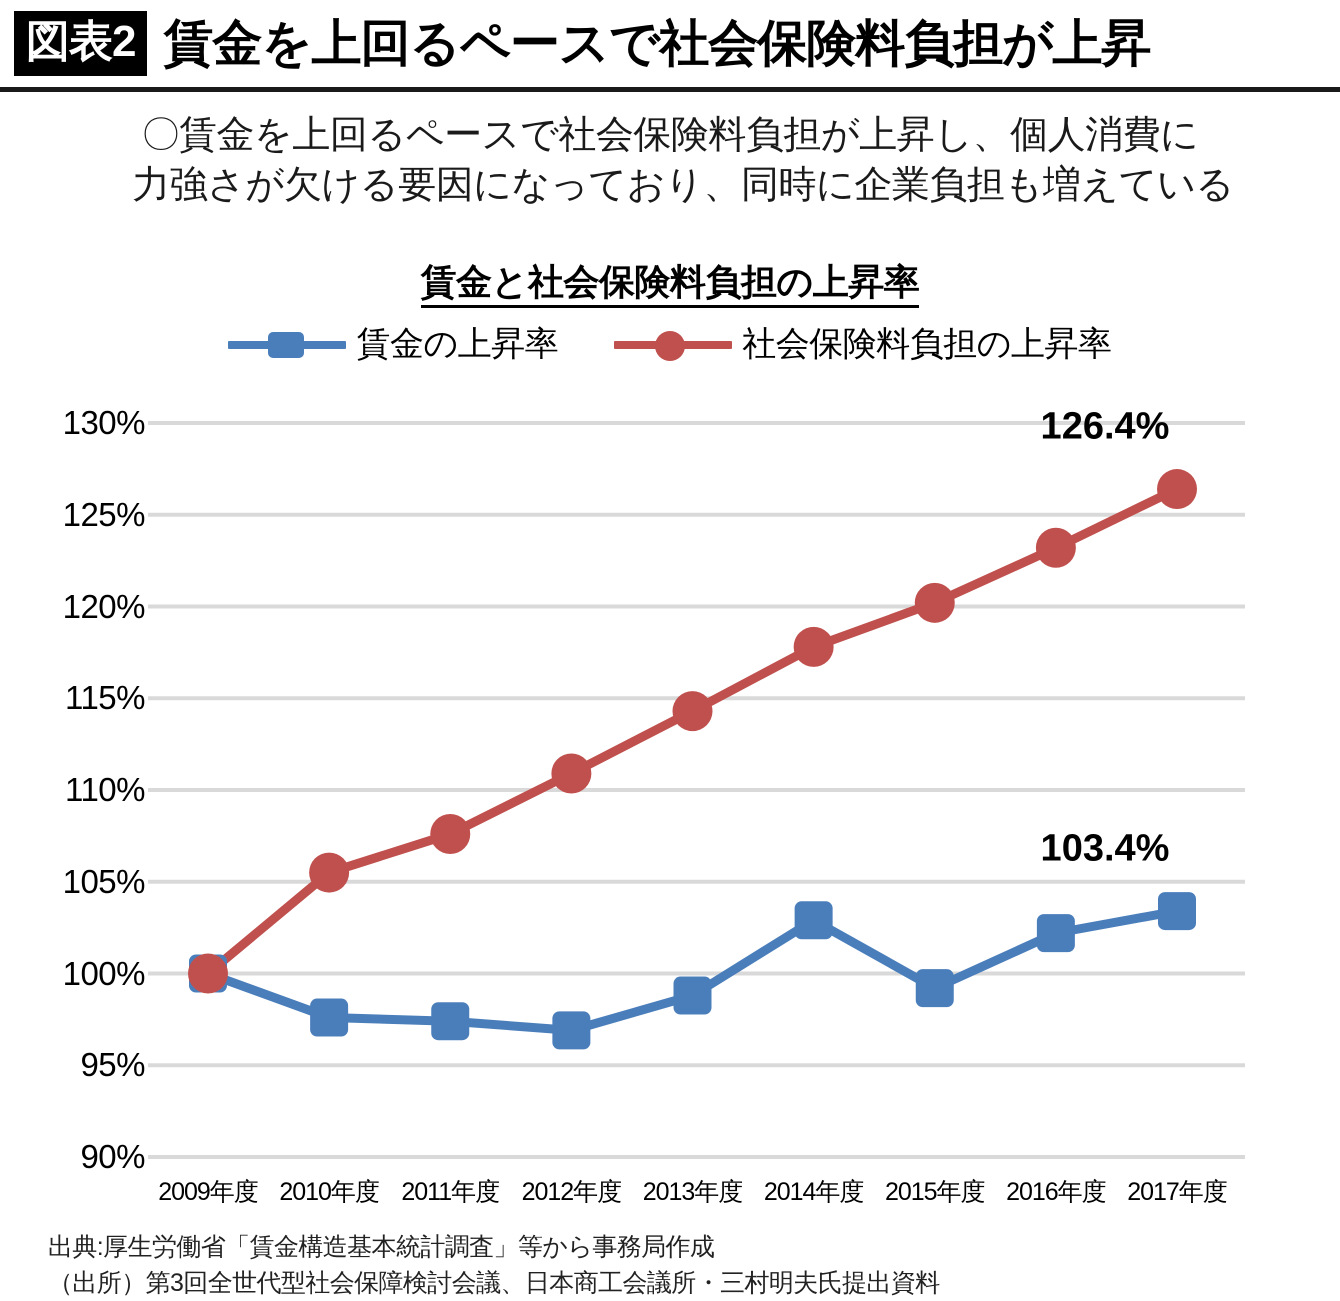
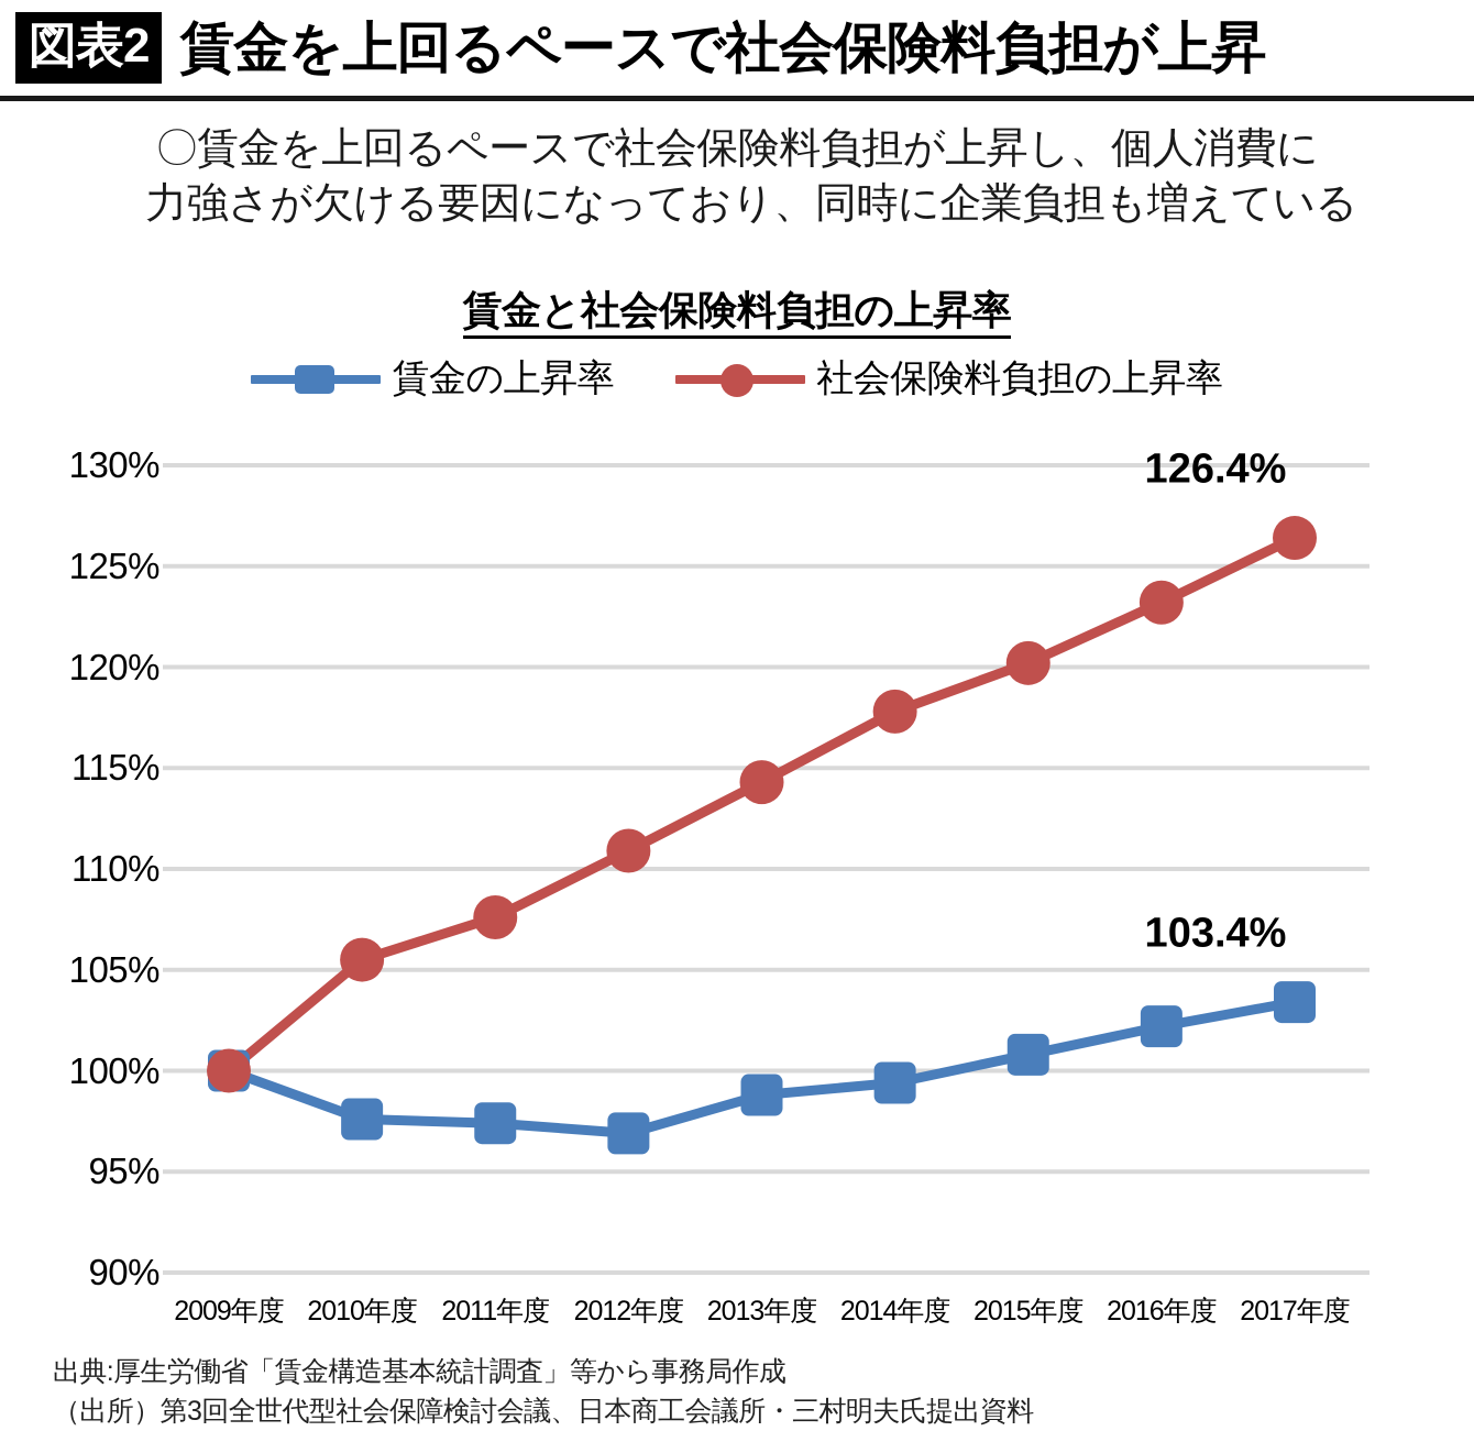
賃金の上昇率/2014年度: 102.9% -> 99.4%
賃金の上昇率/2015年度: 99.2% -> 100.8%
